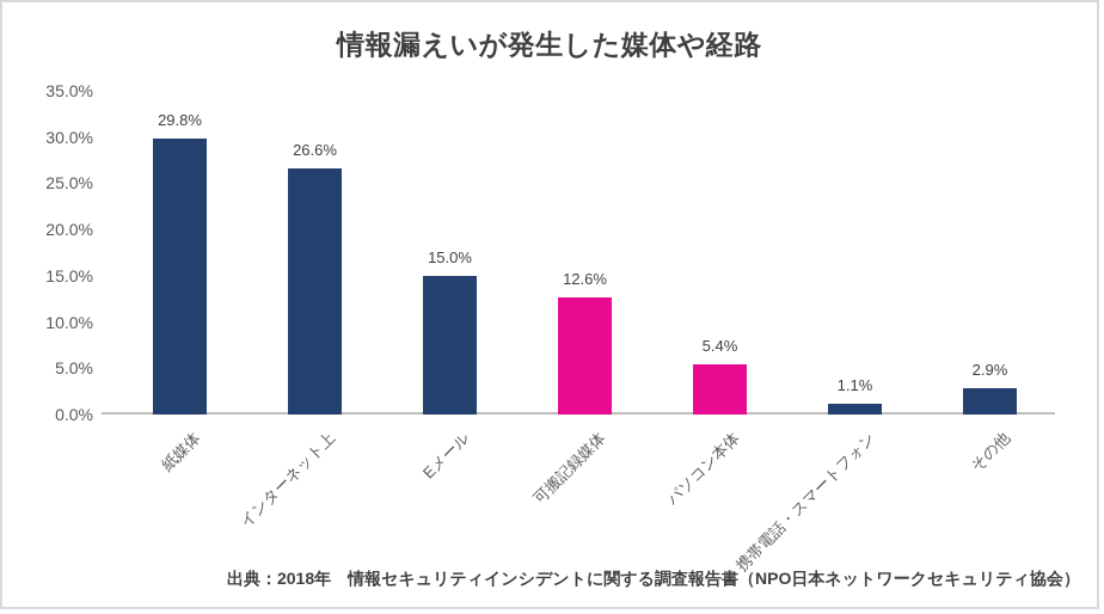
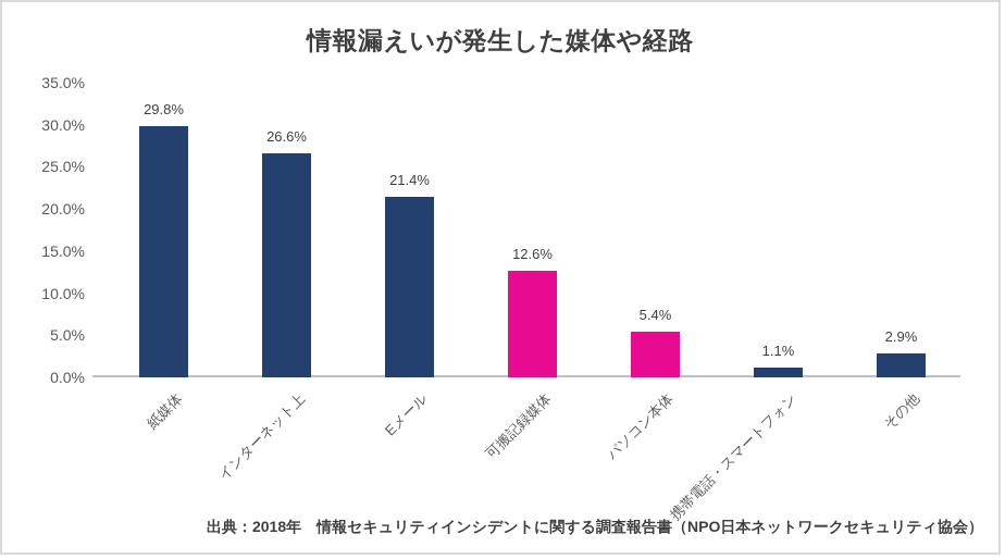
Eメール: 15.0% -> 21.4%
